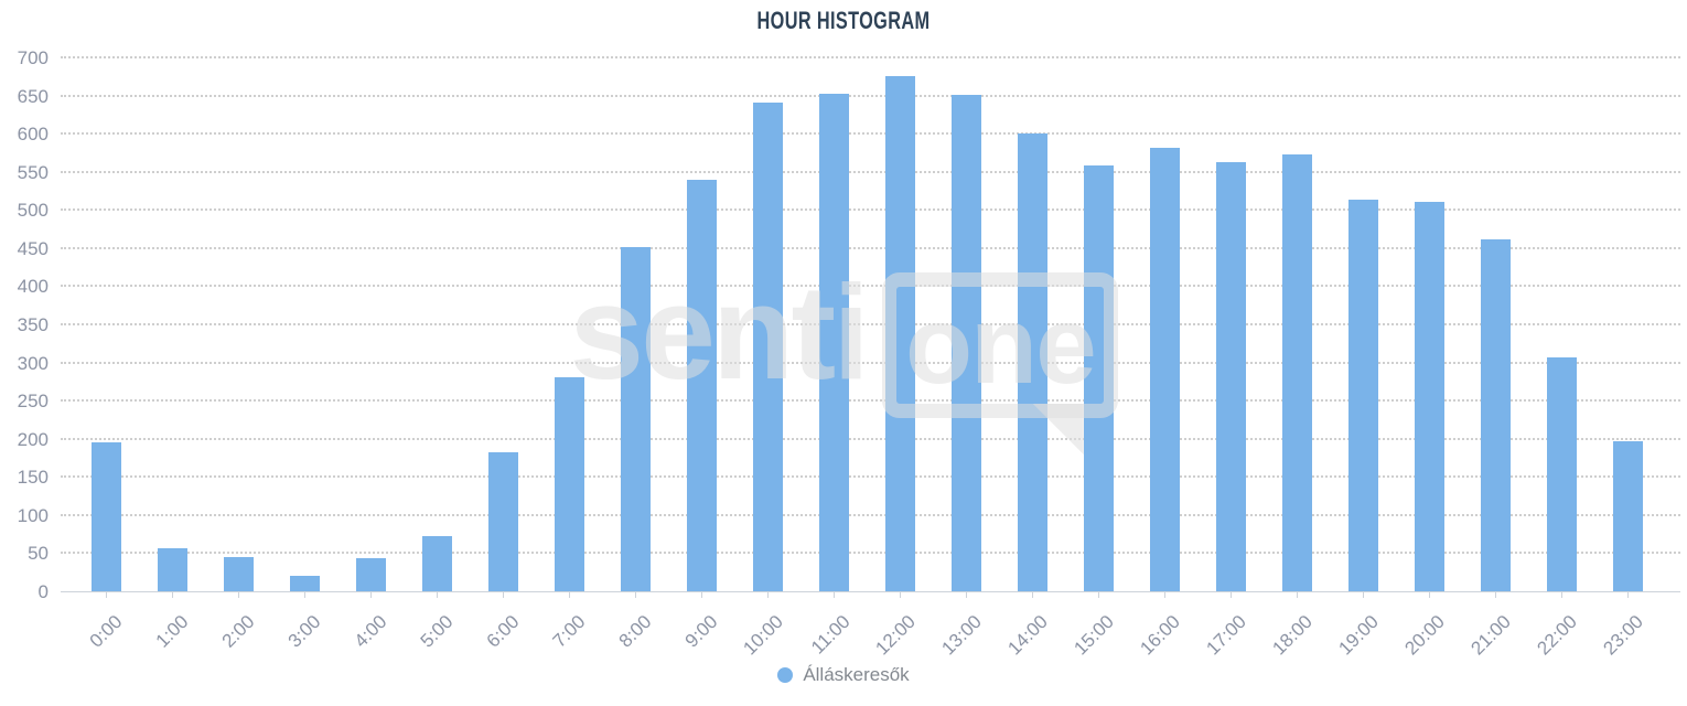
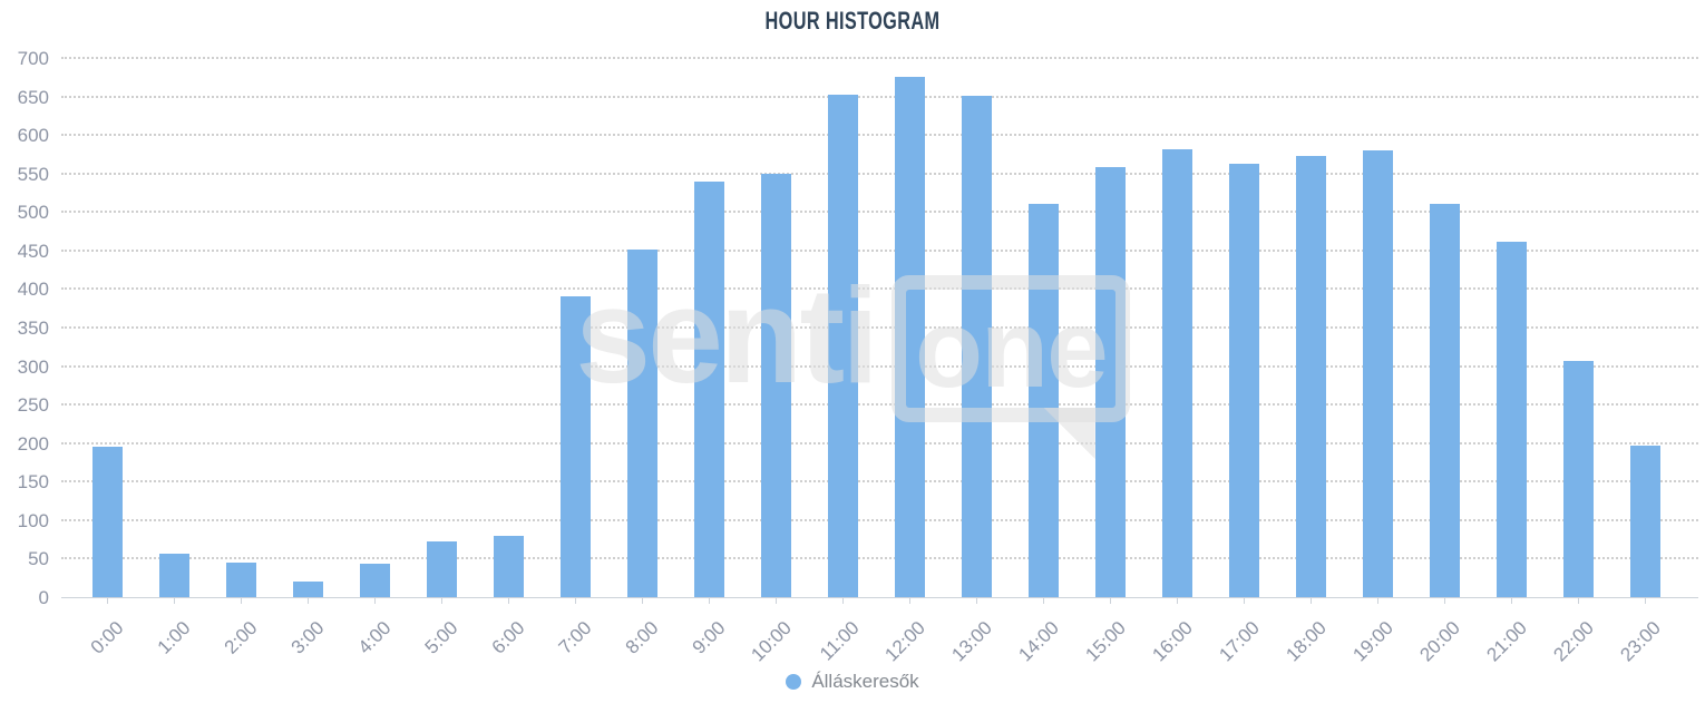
6:00: 180 -> 80
7:00: 280 -> 390
10:00: 640 -> 550
14:00: 600 -> 510
19:00: 510 -> 580
